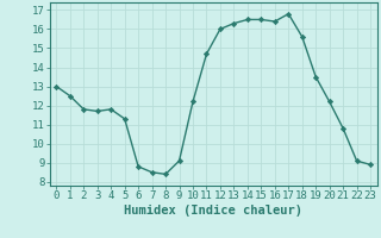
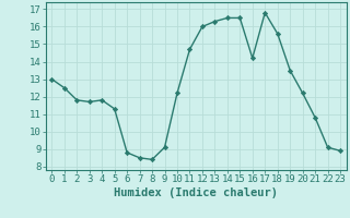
16: 16.4 -> 14.2
